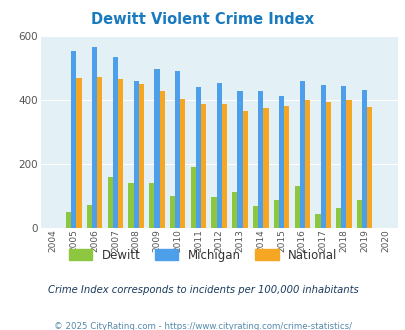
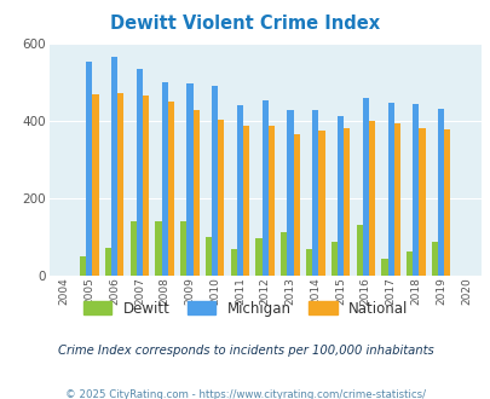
Dewitt/2007: 160 -> 140
Michigan/2008: 460 -> 500
Dewitt/2011: 190 -> 68
National/2018: 400 -> 381
